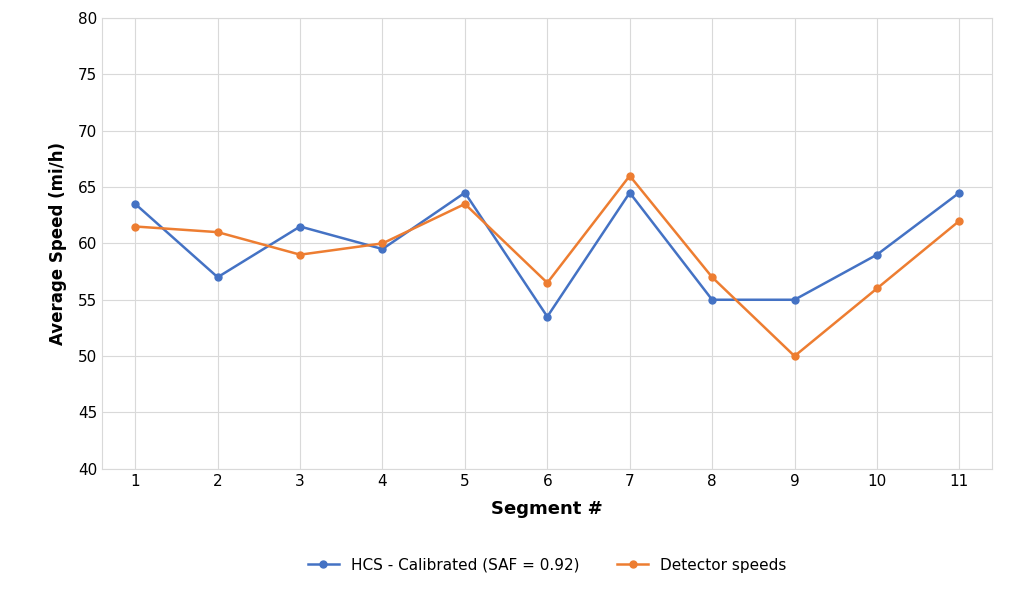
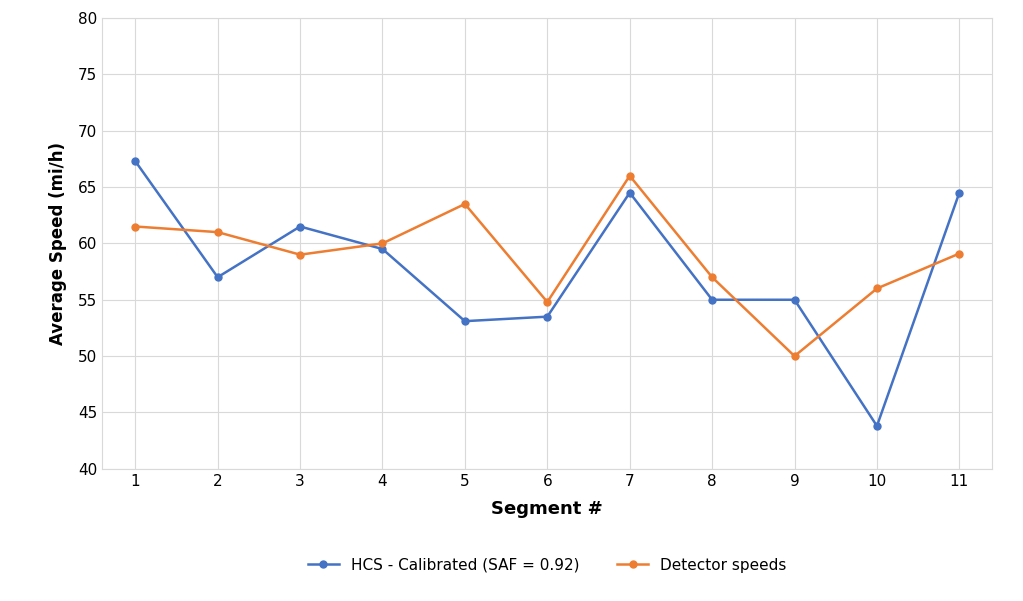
HCS - Calibrated (SAF = 0.92)/1: 63.5 -> 67.3
HCS - Calibrated (SAF = 0.92)/5: 64.5 -> 53.1
Detector speeds/6: 56.5 -> 54.8
HCS - Calibrated (SAF = 0.92)/10: 59.0 -> 43.8
Detector speeds/11: 62.0 -> 59.1
